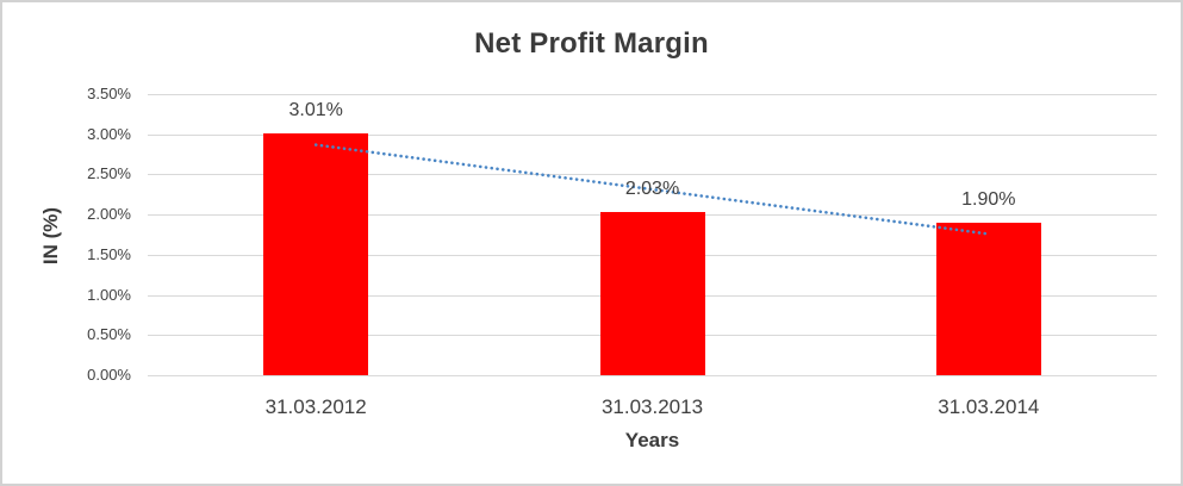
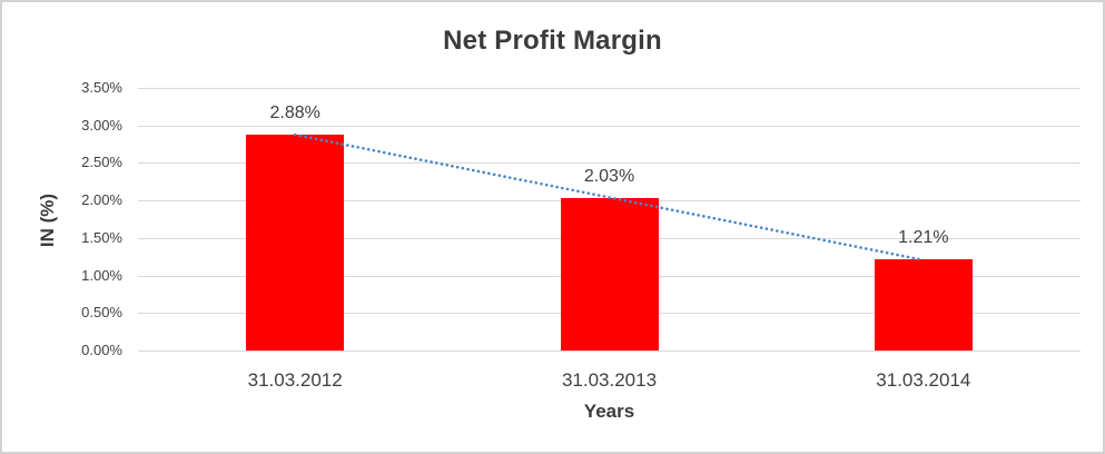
31.03.2012: 3.01% -> 2.88%
31.03.2014: 1.90% -> 1.21%
